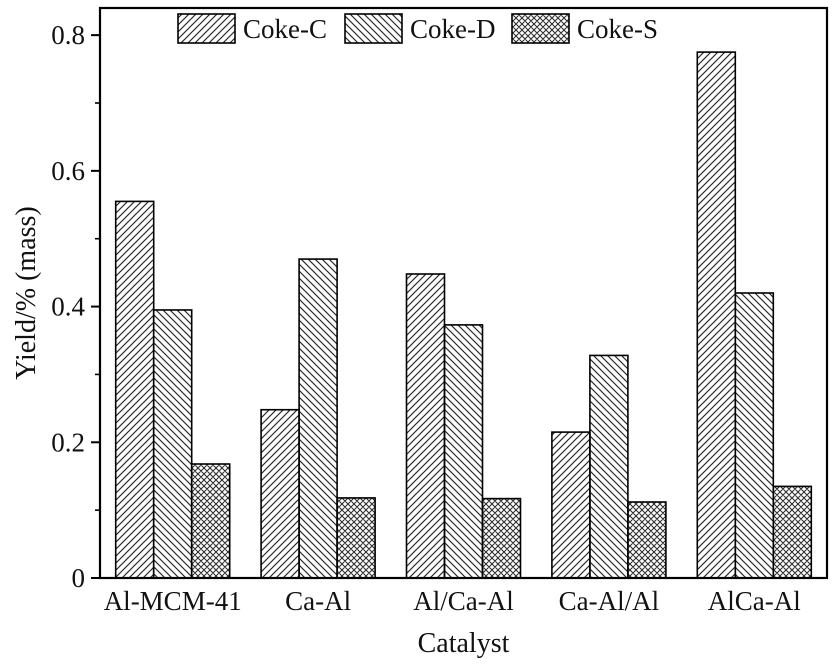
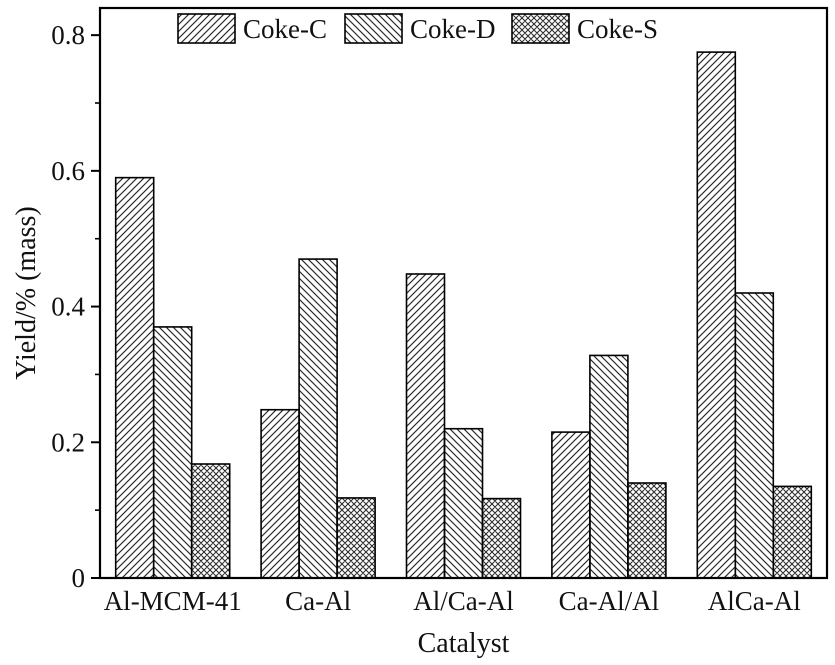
Coke-C/Al-MCM-41: 0.56 -> 0.59
Coke-D/Al-MCM-41: 0.40 -> 0.37
Coke-D/Al/Ca-Al: 0.37 -> 0.22
Coke-S/Ca-Al/Al: 0.11 -> 0.14
